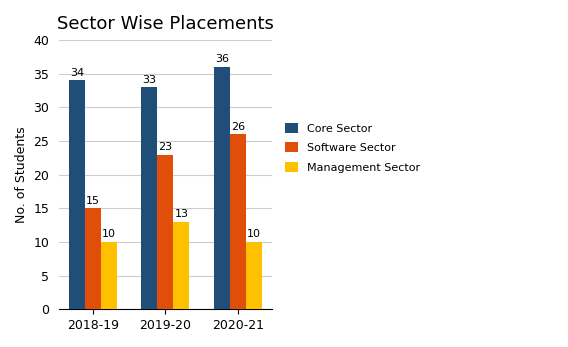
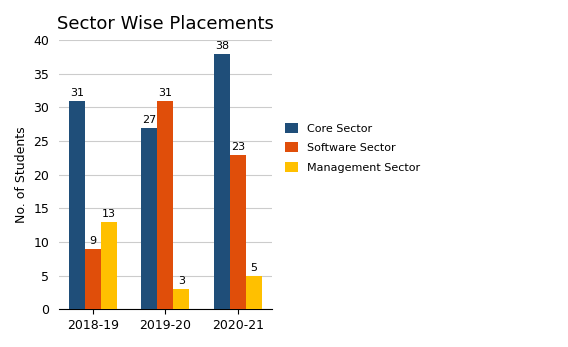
Core Sector/2018-19: 34 -> 31
Software Sector/2018-19: 15 -> 9
Management Sector/2018-19: 10 -> 13
Core Sector/2019-20: 33 -> 27
Software Sector/2019-20: 23 -> 31
Management Sector/2019-20: 13 -> 3
Core Sector/2020-21: 36 -> 38
Software Sector/2020-21: 26 -> 23
Management Sector/2020-21: 10 -> 5
